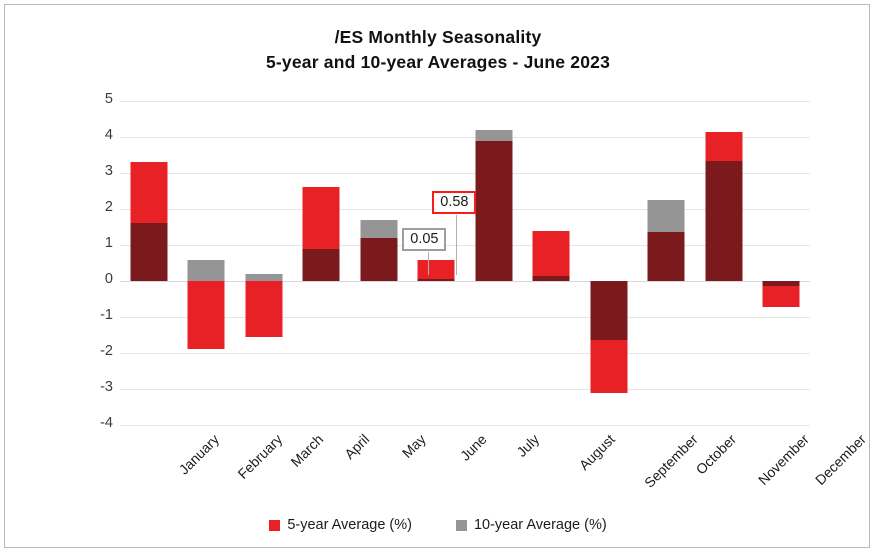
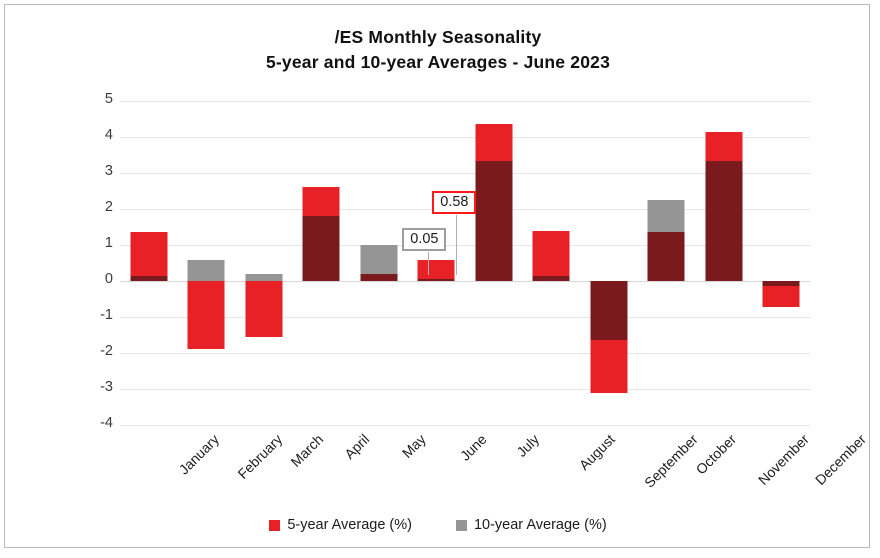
5-year Average (%)/January: 3.3 -> 1.4
10-year Average (%)/January: 1.6 -> 0.1
10-year Average (%)/April: 0.9 -> 1.8
5-year Average (%)/May: 1.2 -> 0.2
10-year Average (%)/May: 1.7 -> 1.0
5-year Average (%)/July: 3.9 -> 4.4
10-year Average (%)/July: 4.2 -> 3.3
